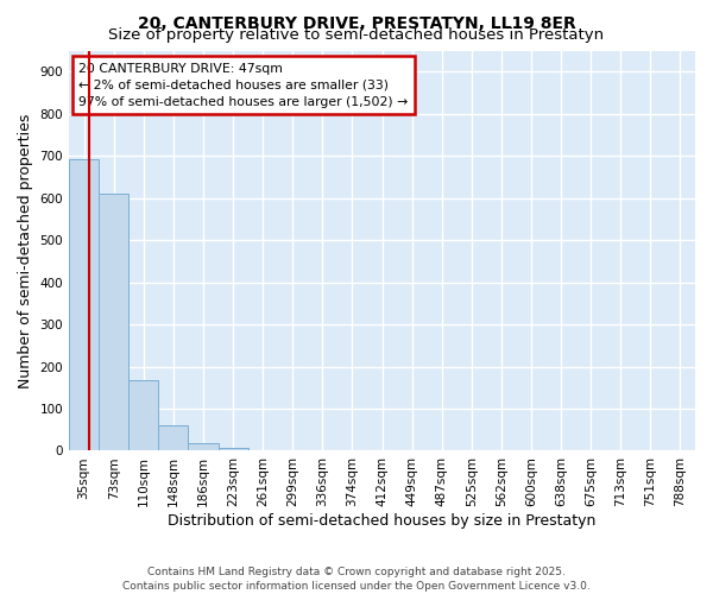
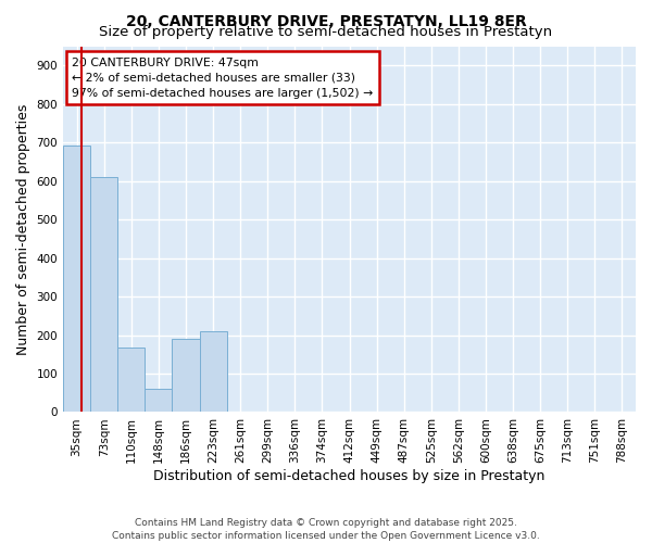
186sqm: 17 -> 190
223sqm: 8 -> 210
